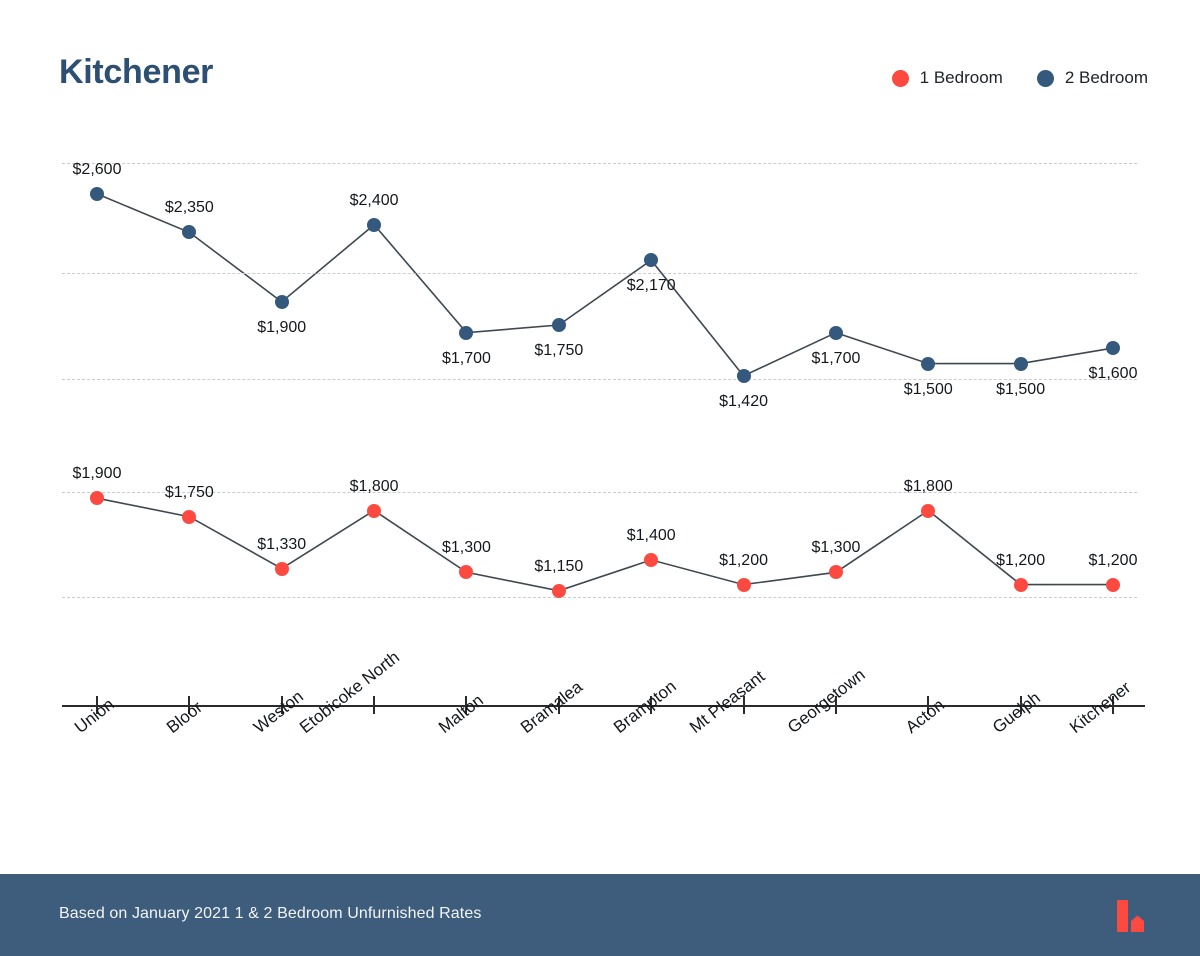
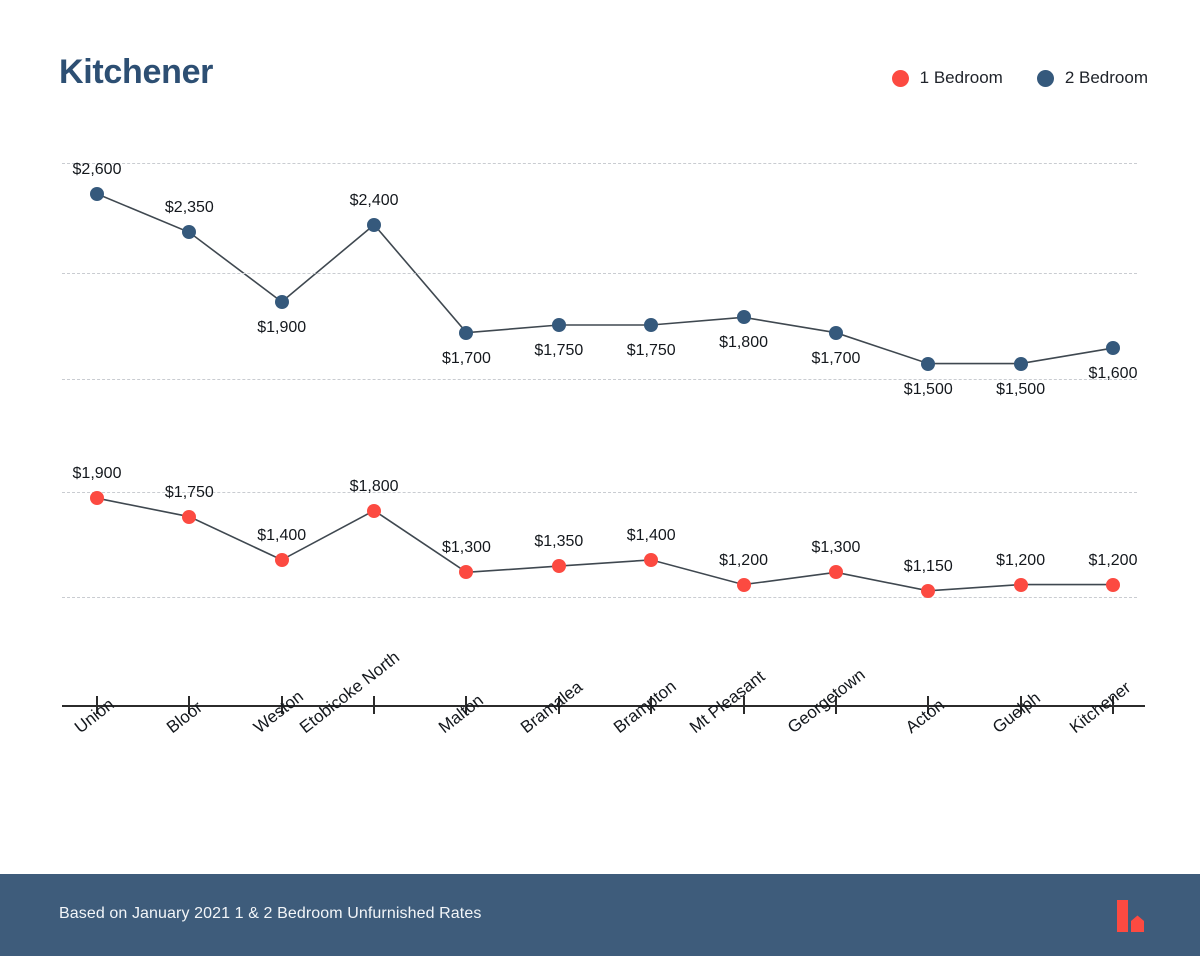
1 Bedroom/Weston: $1,330 -> $1,400
1 Bedroom/Bramalea: $1,150 -> $1,350
2 Bedroom/Brampton: $2,170 -> $1,750
2 Bedroom/Mt Pleasant: $1,420 -> $1,800
1 Bedroom/Acton: $1,800 -> $1,150
